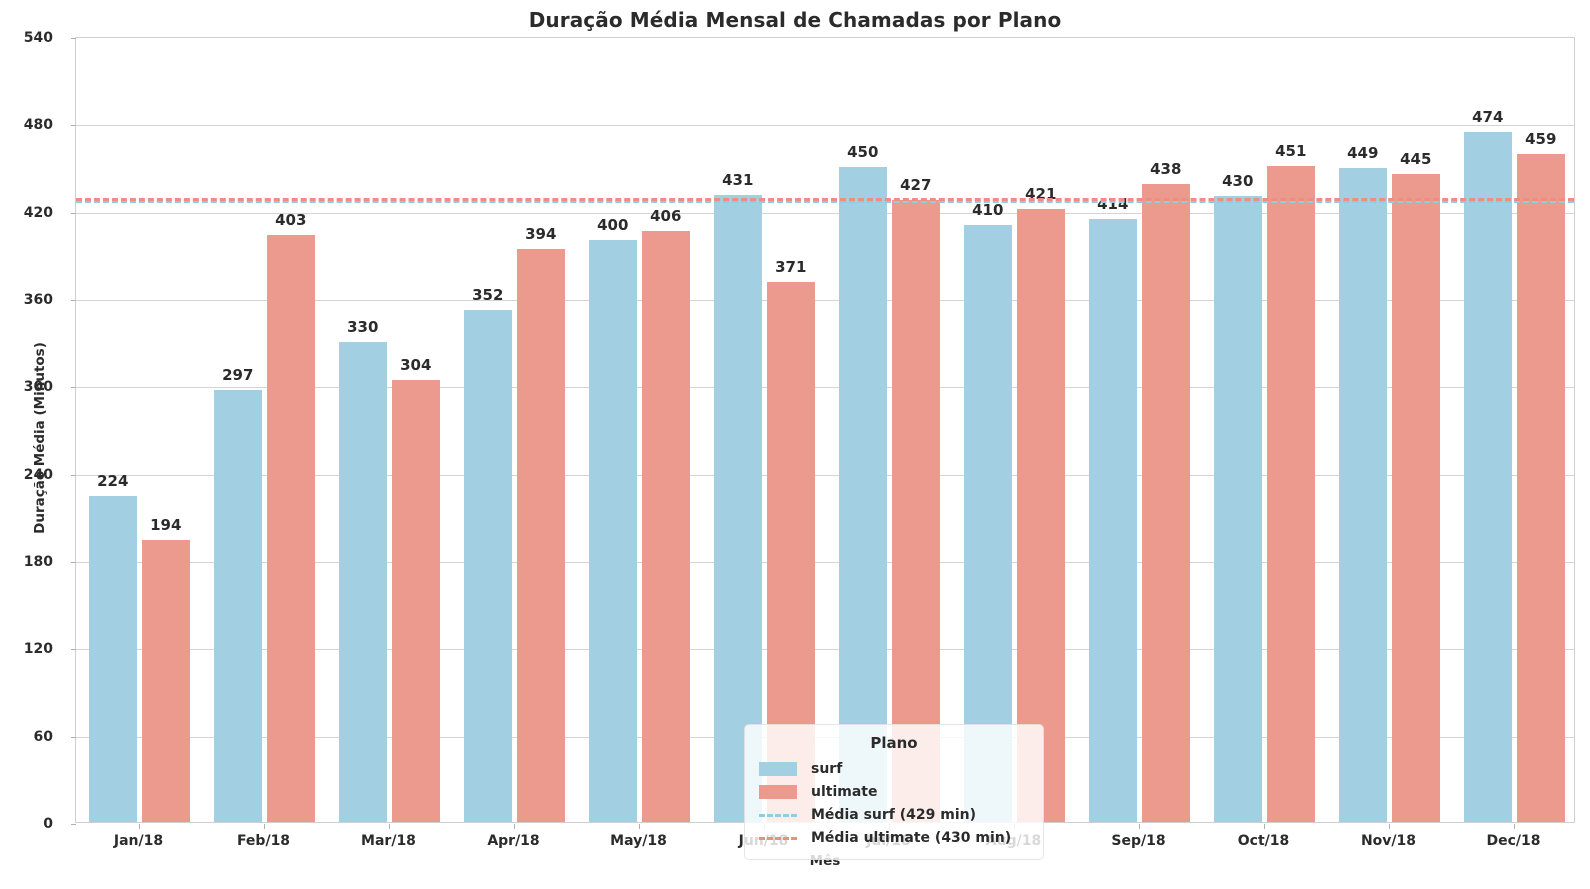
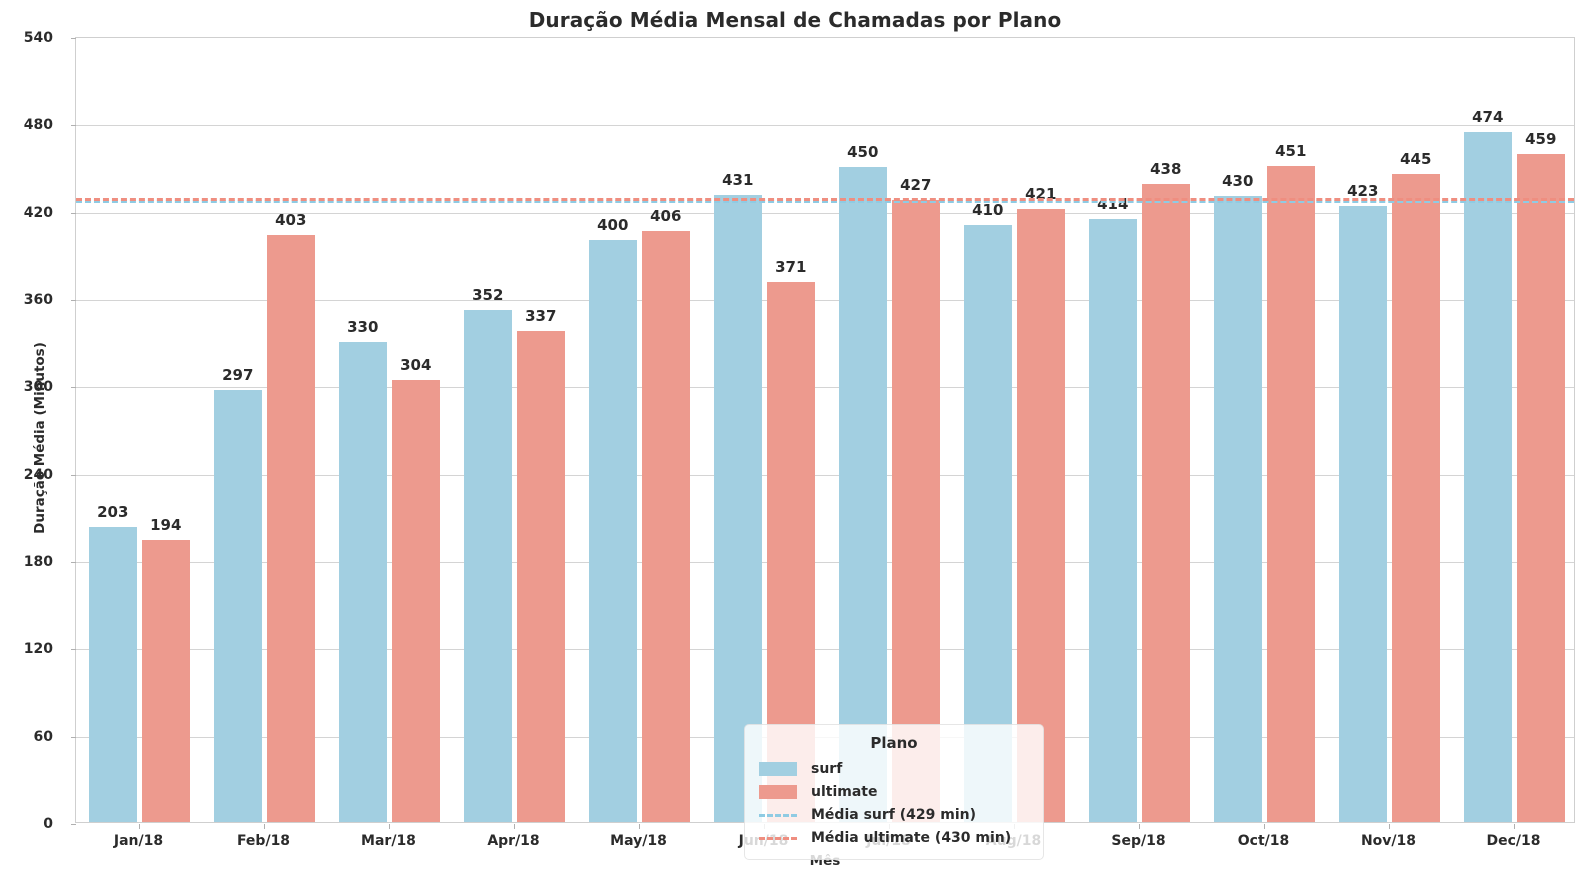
surf/Jan/18: 224 -> 203
ultimate/Apr/18: 394 -> 337
surf/Nov/18: 449 -> 423
